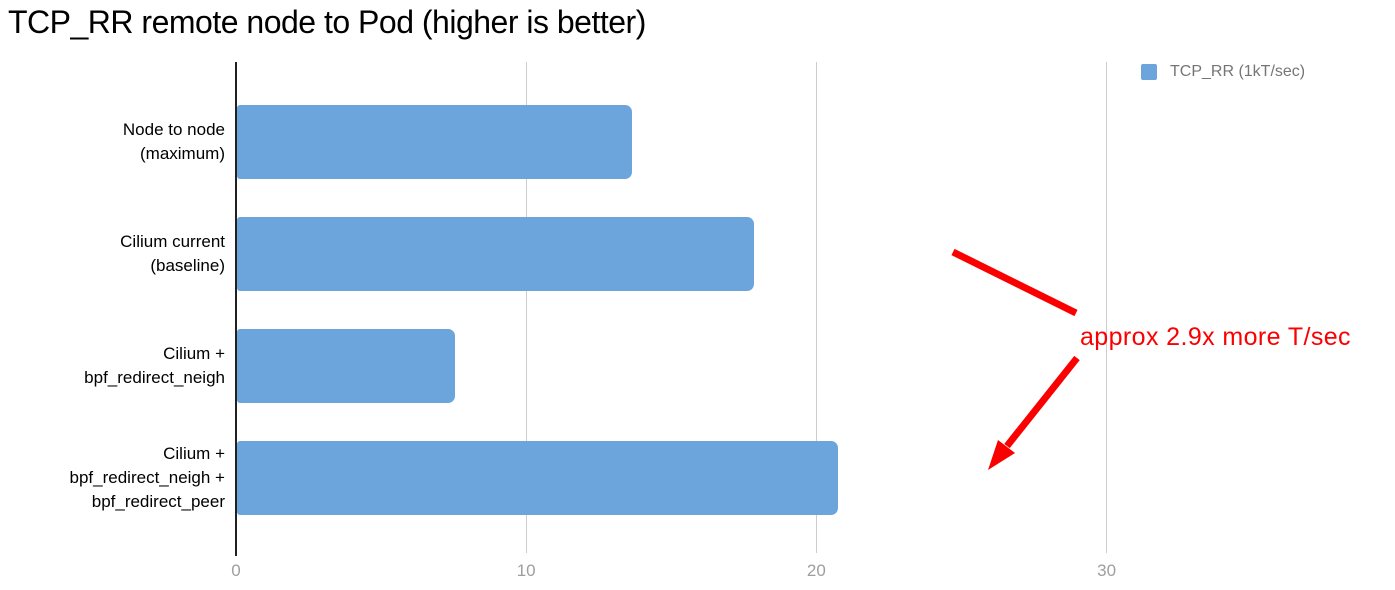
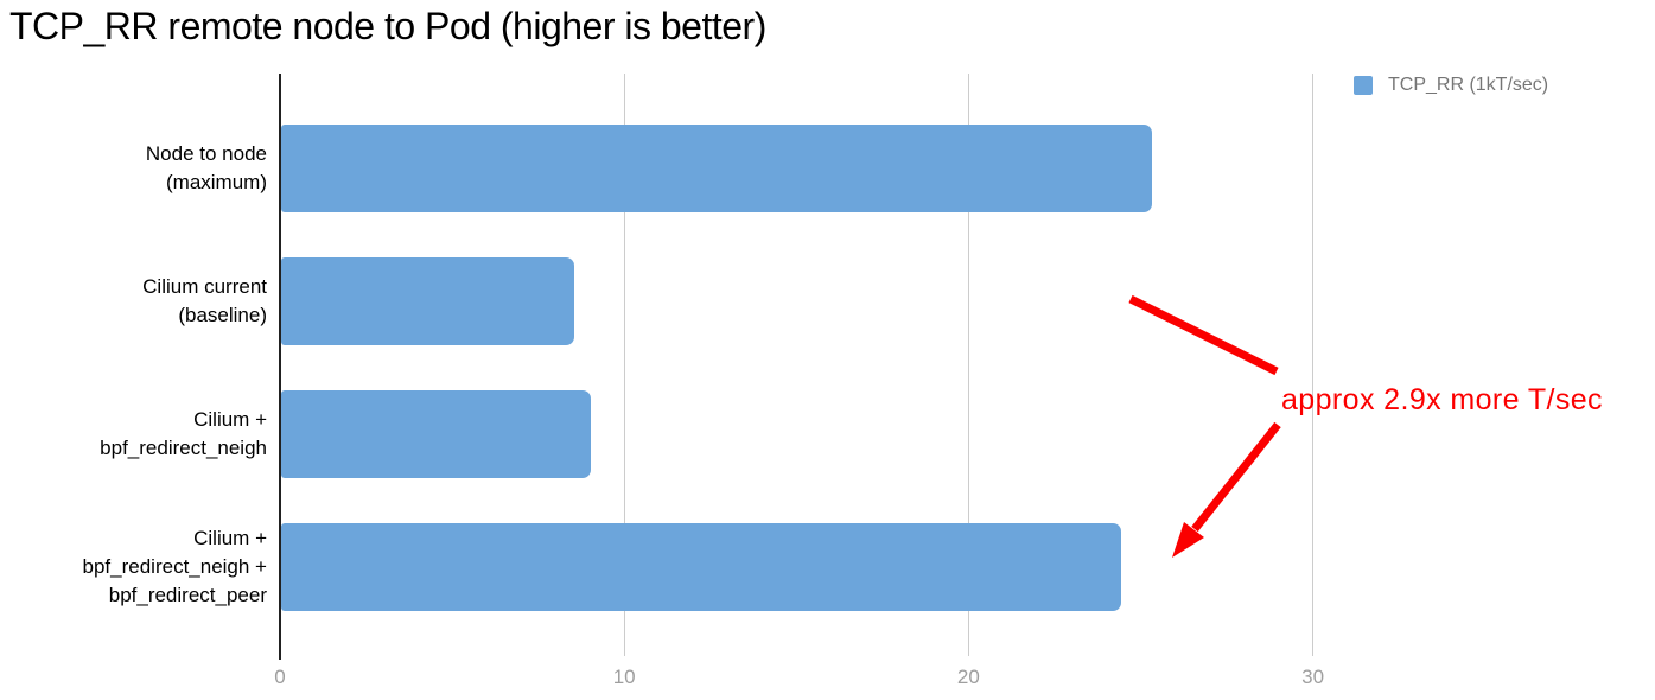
Node to node (maximum): 13.6 -> 25.3
Cilium current (baseline): 17.8 -> 8.5
Cilium + bpf_redirect_neigh: 7.5 -> 9.0
Cilium + bpf_redirect_neigh + bpf_redirect_peer: 20.7 -> 24.4
